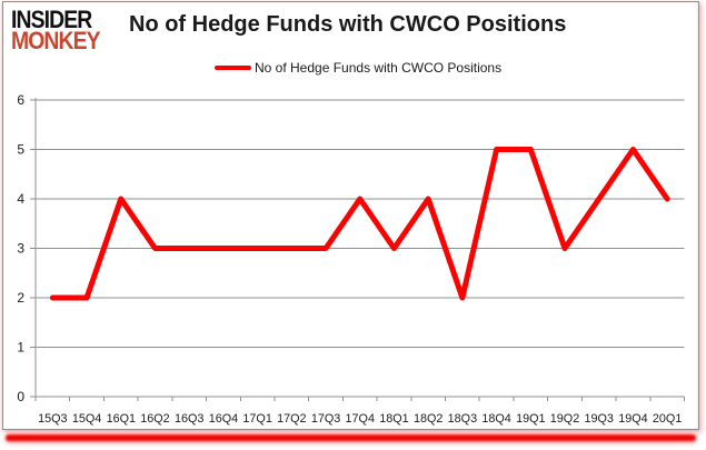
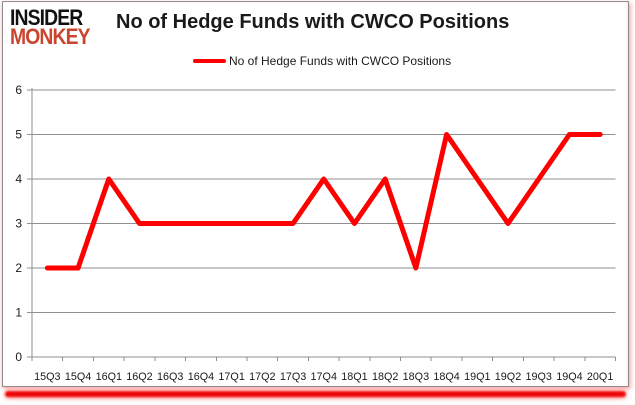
19Q1: 5 -> 4
20Q1: 4 -> 5
